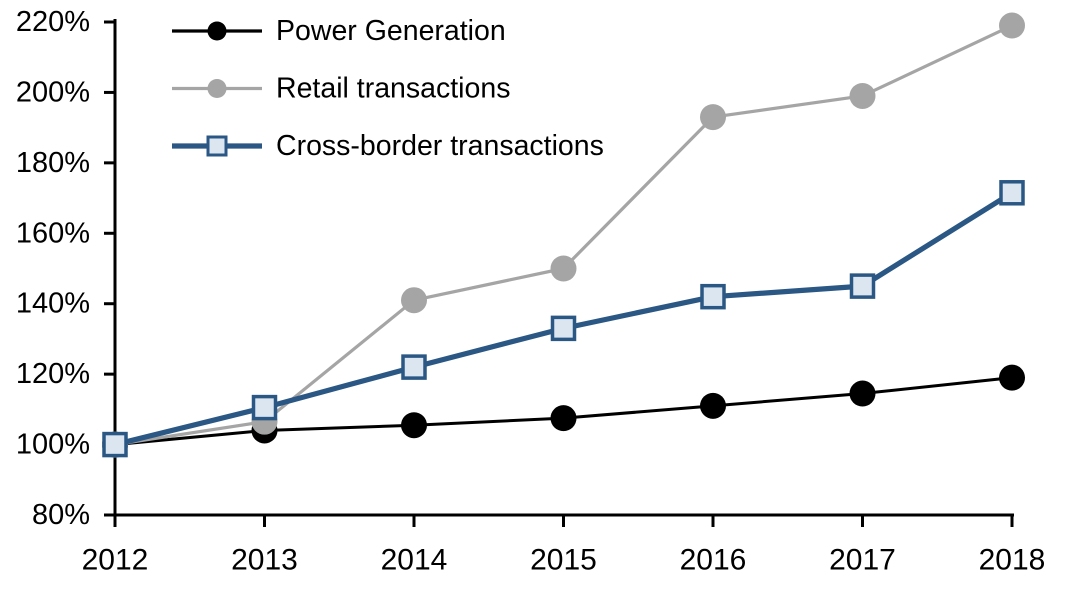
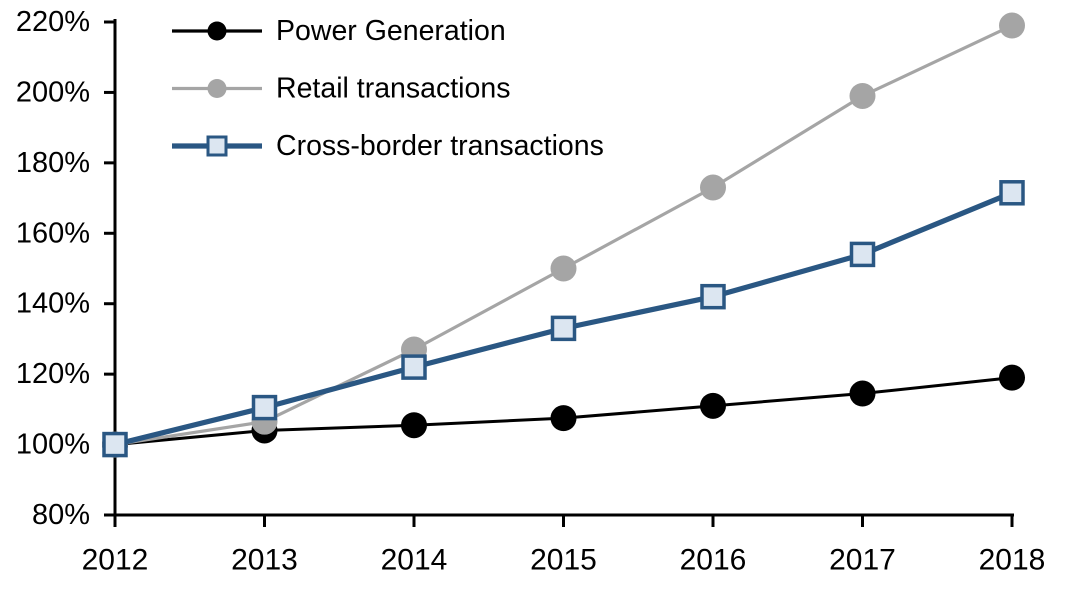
Retail transactions/2014: 141% -> 127%
Retail transactions/2016: 193% -> 173%
Cross-border transactions/2017: 145% -> 154%
